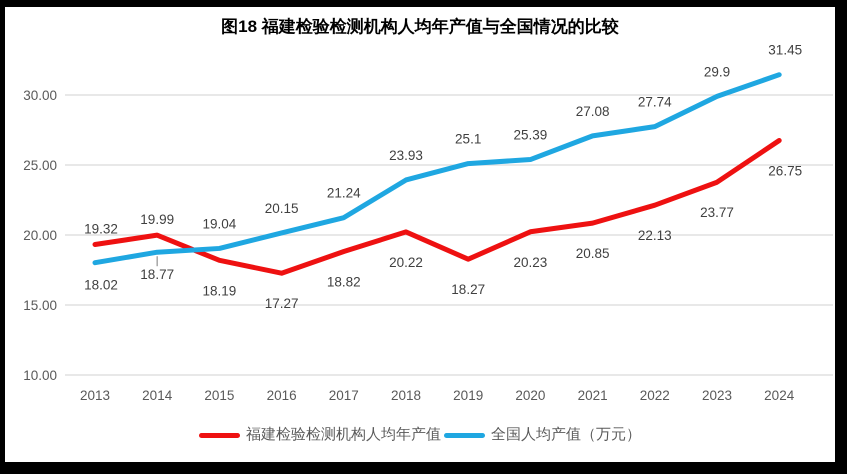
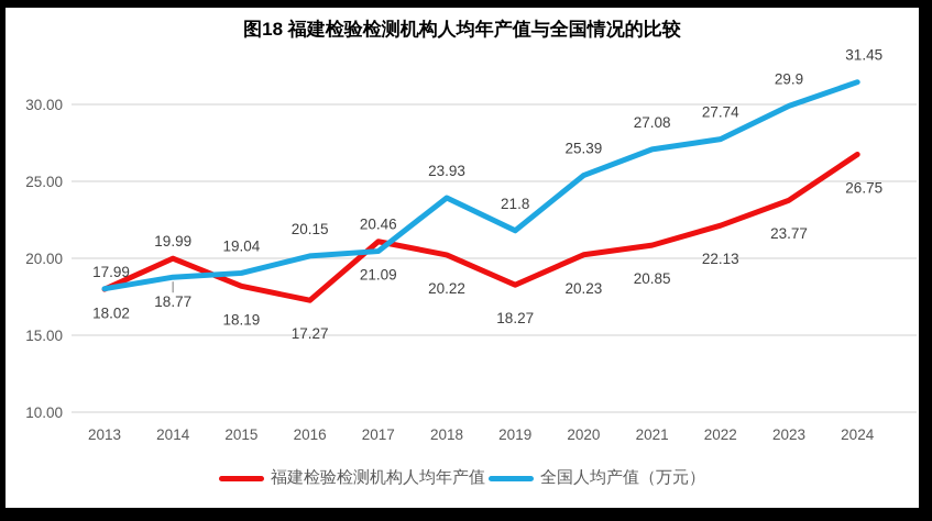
福建检验检测机构人均年产值/2013: 19.32 -> 17.99
福建检验检测机构人均年产值/2017: 18.82 -> 21.09
全国人均产值（万元）/2017: 21.24 -> 20.46
全国人均产值（万元）/2019: 25.1 -> 21.8
